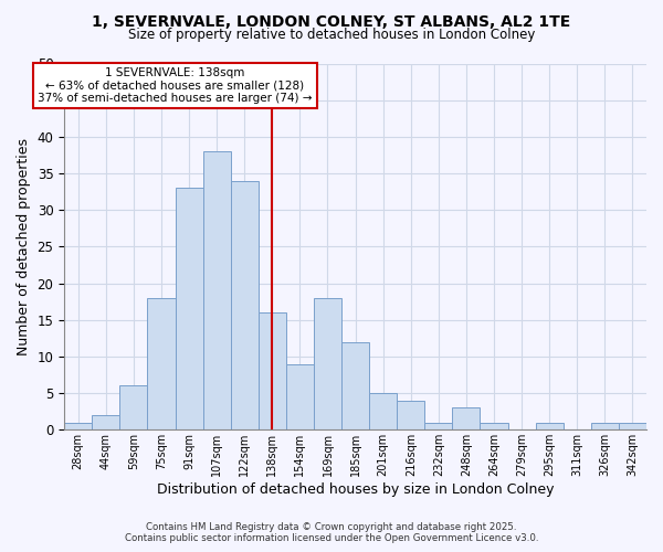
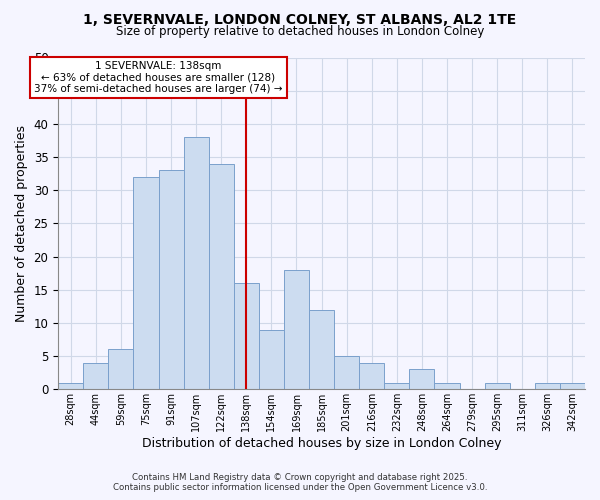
44sqm: 2 -> 4
75sqm: 18 -> 32
